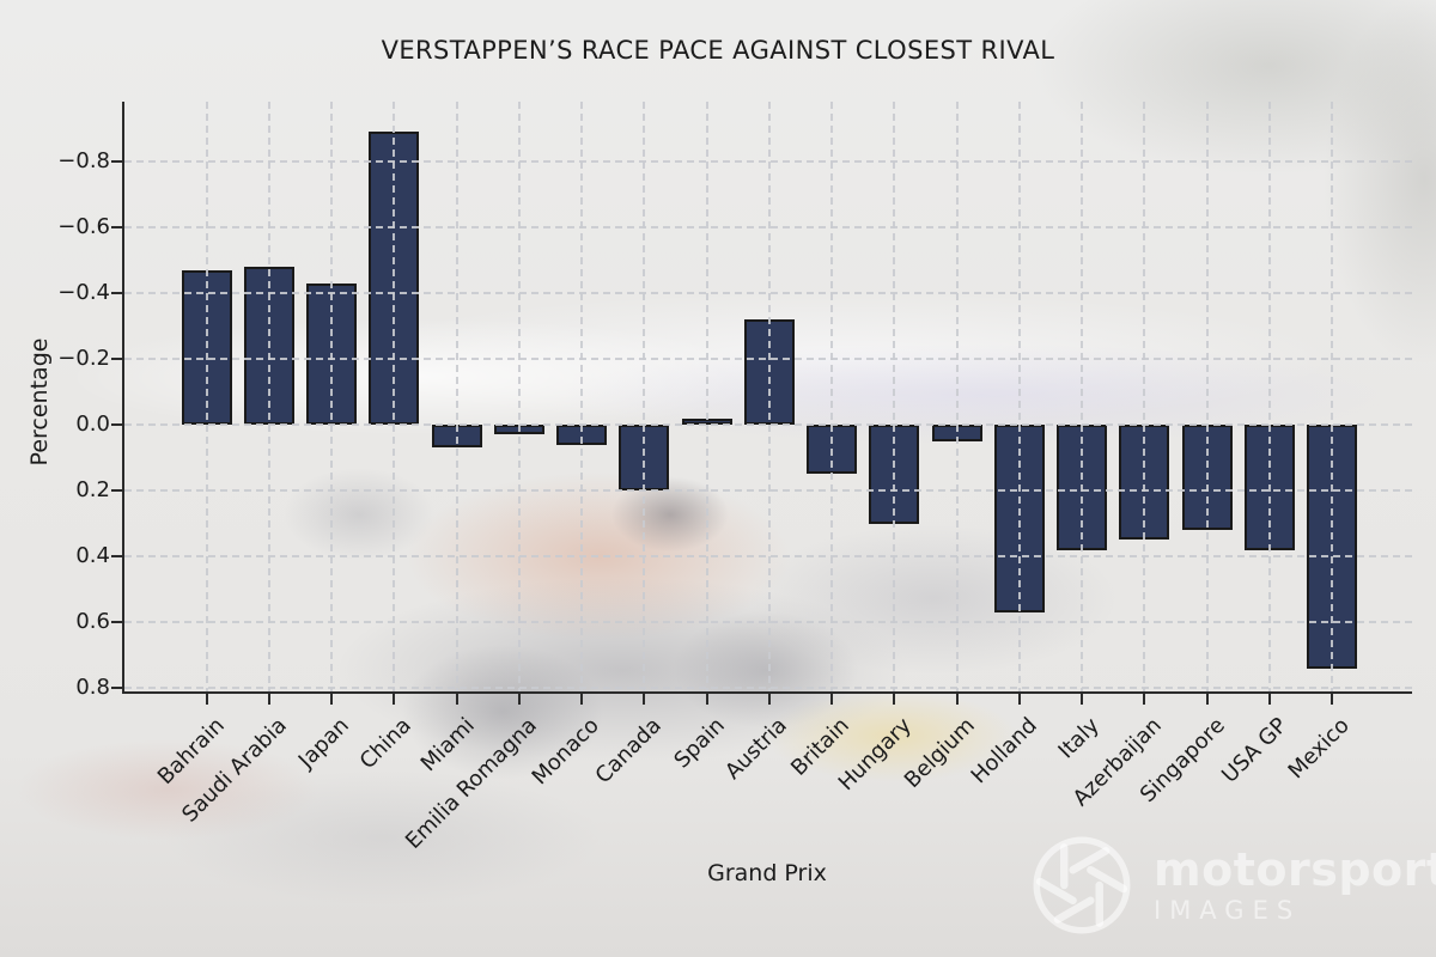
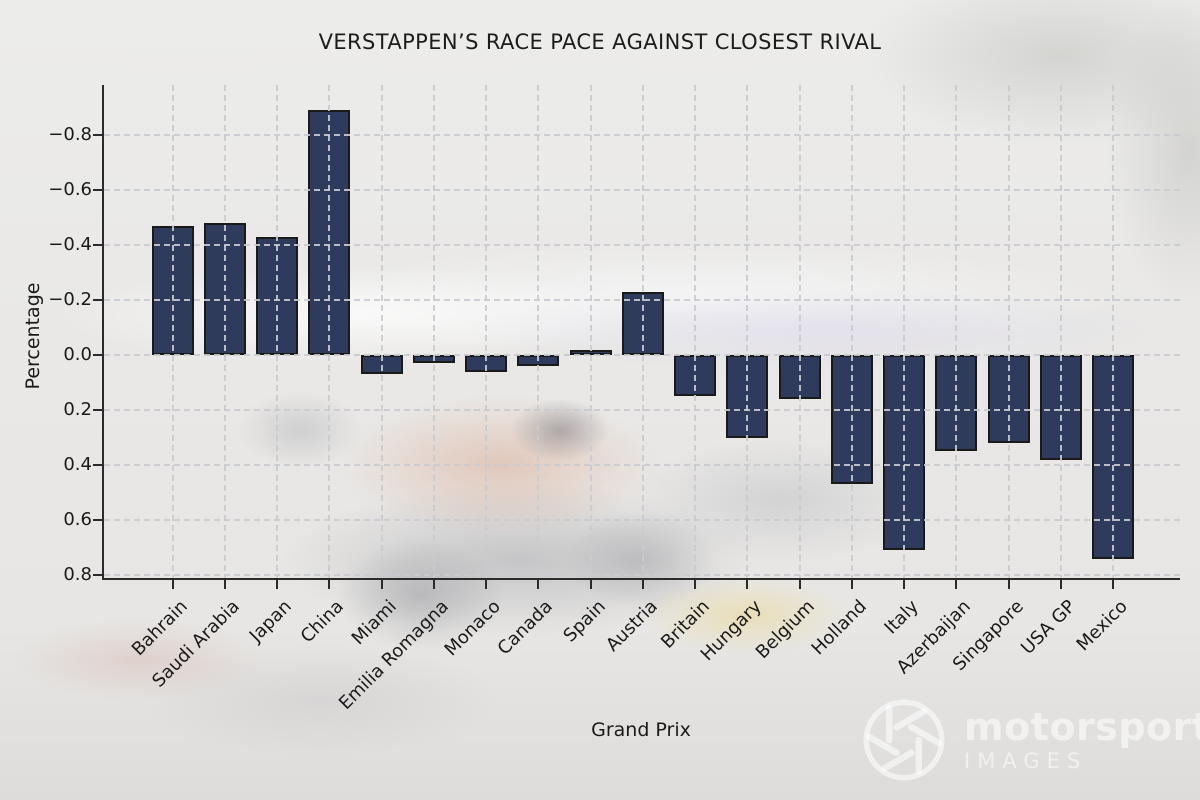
Canada: 0.20 -> 0.04
Austria: -0.32 -> -0.23
Belgium: 0.05 -> 0.16
Holland: 0.57 -> 0.47
Italy: 0.38 -> 0.71
